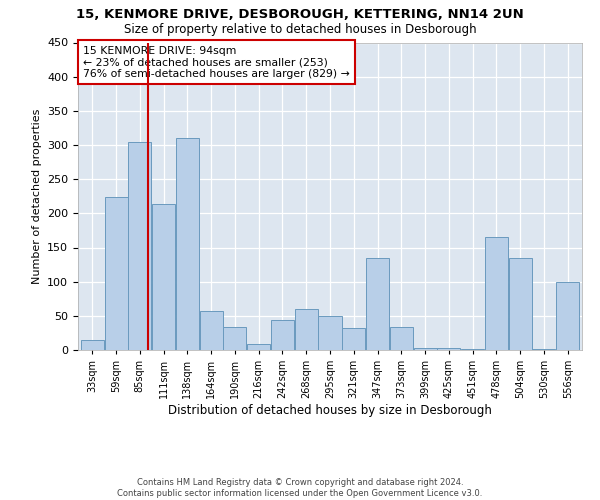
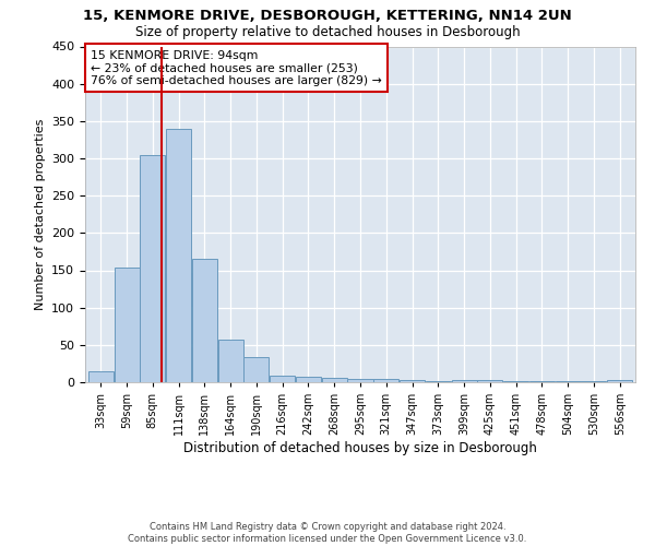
59sqm: 224 -> 153
111sqm: 214 -> 340
138sqm: 310 -> 165
242sqm: 44 -> 7
268sqm: 60 -> 6
295sqm: 50 -> 4
321sqm: 32 -> 5
347sqm: 134 -> 3
373sqm: 34 -> 2
478sqm: 166 -> 1
504sqm: 134 -> 1
556sqm: 100 -> 3
